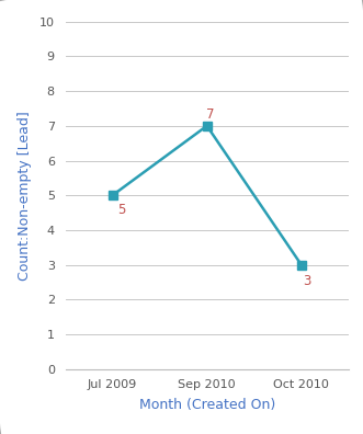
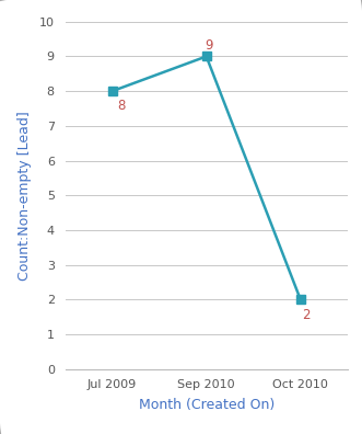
Jul 2009: 5 -> 8
Sep 2010: 7 -> 9
Oct 2010: 3 -> 2
